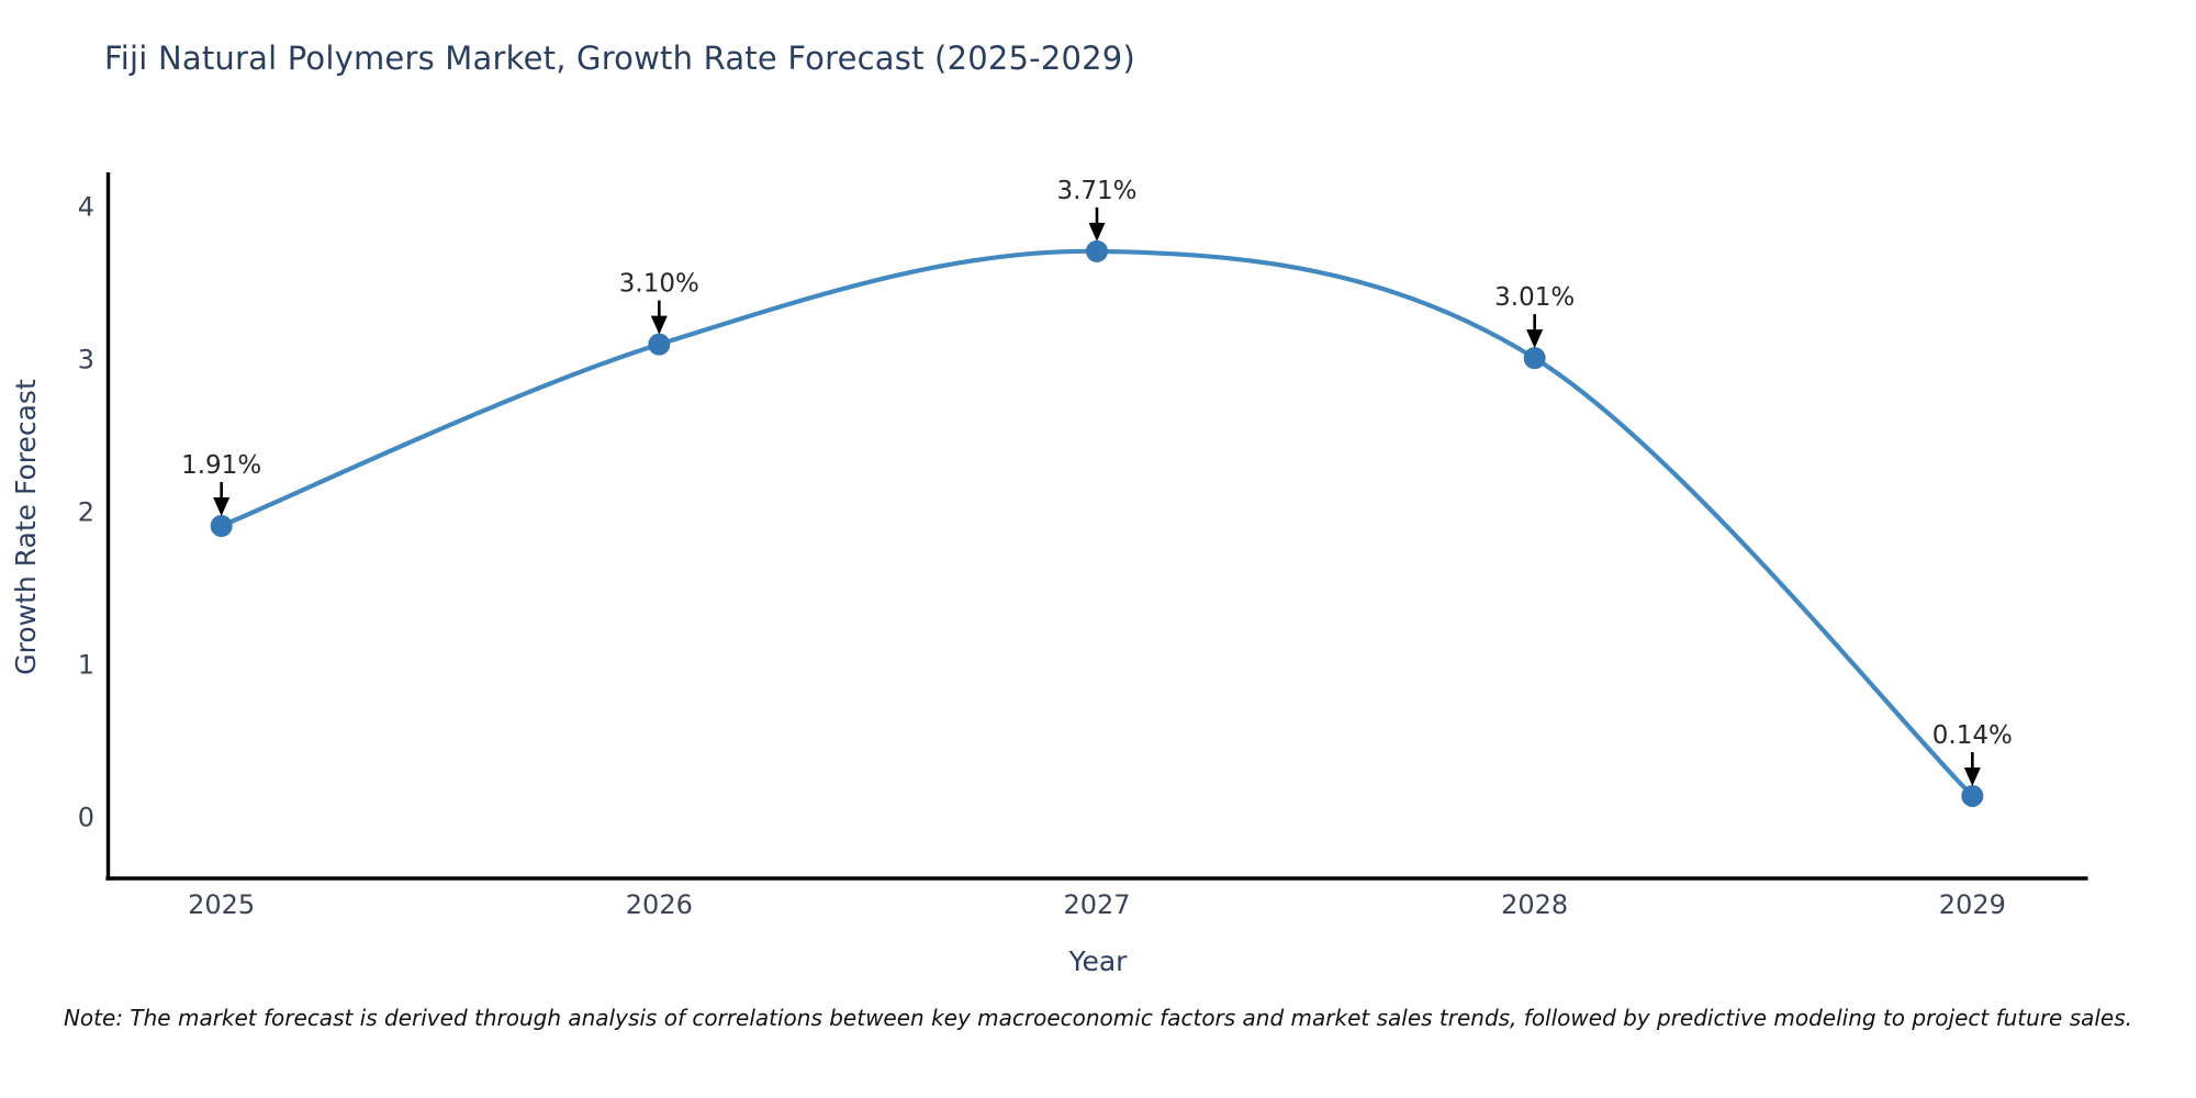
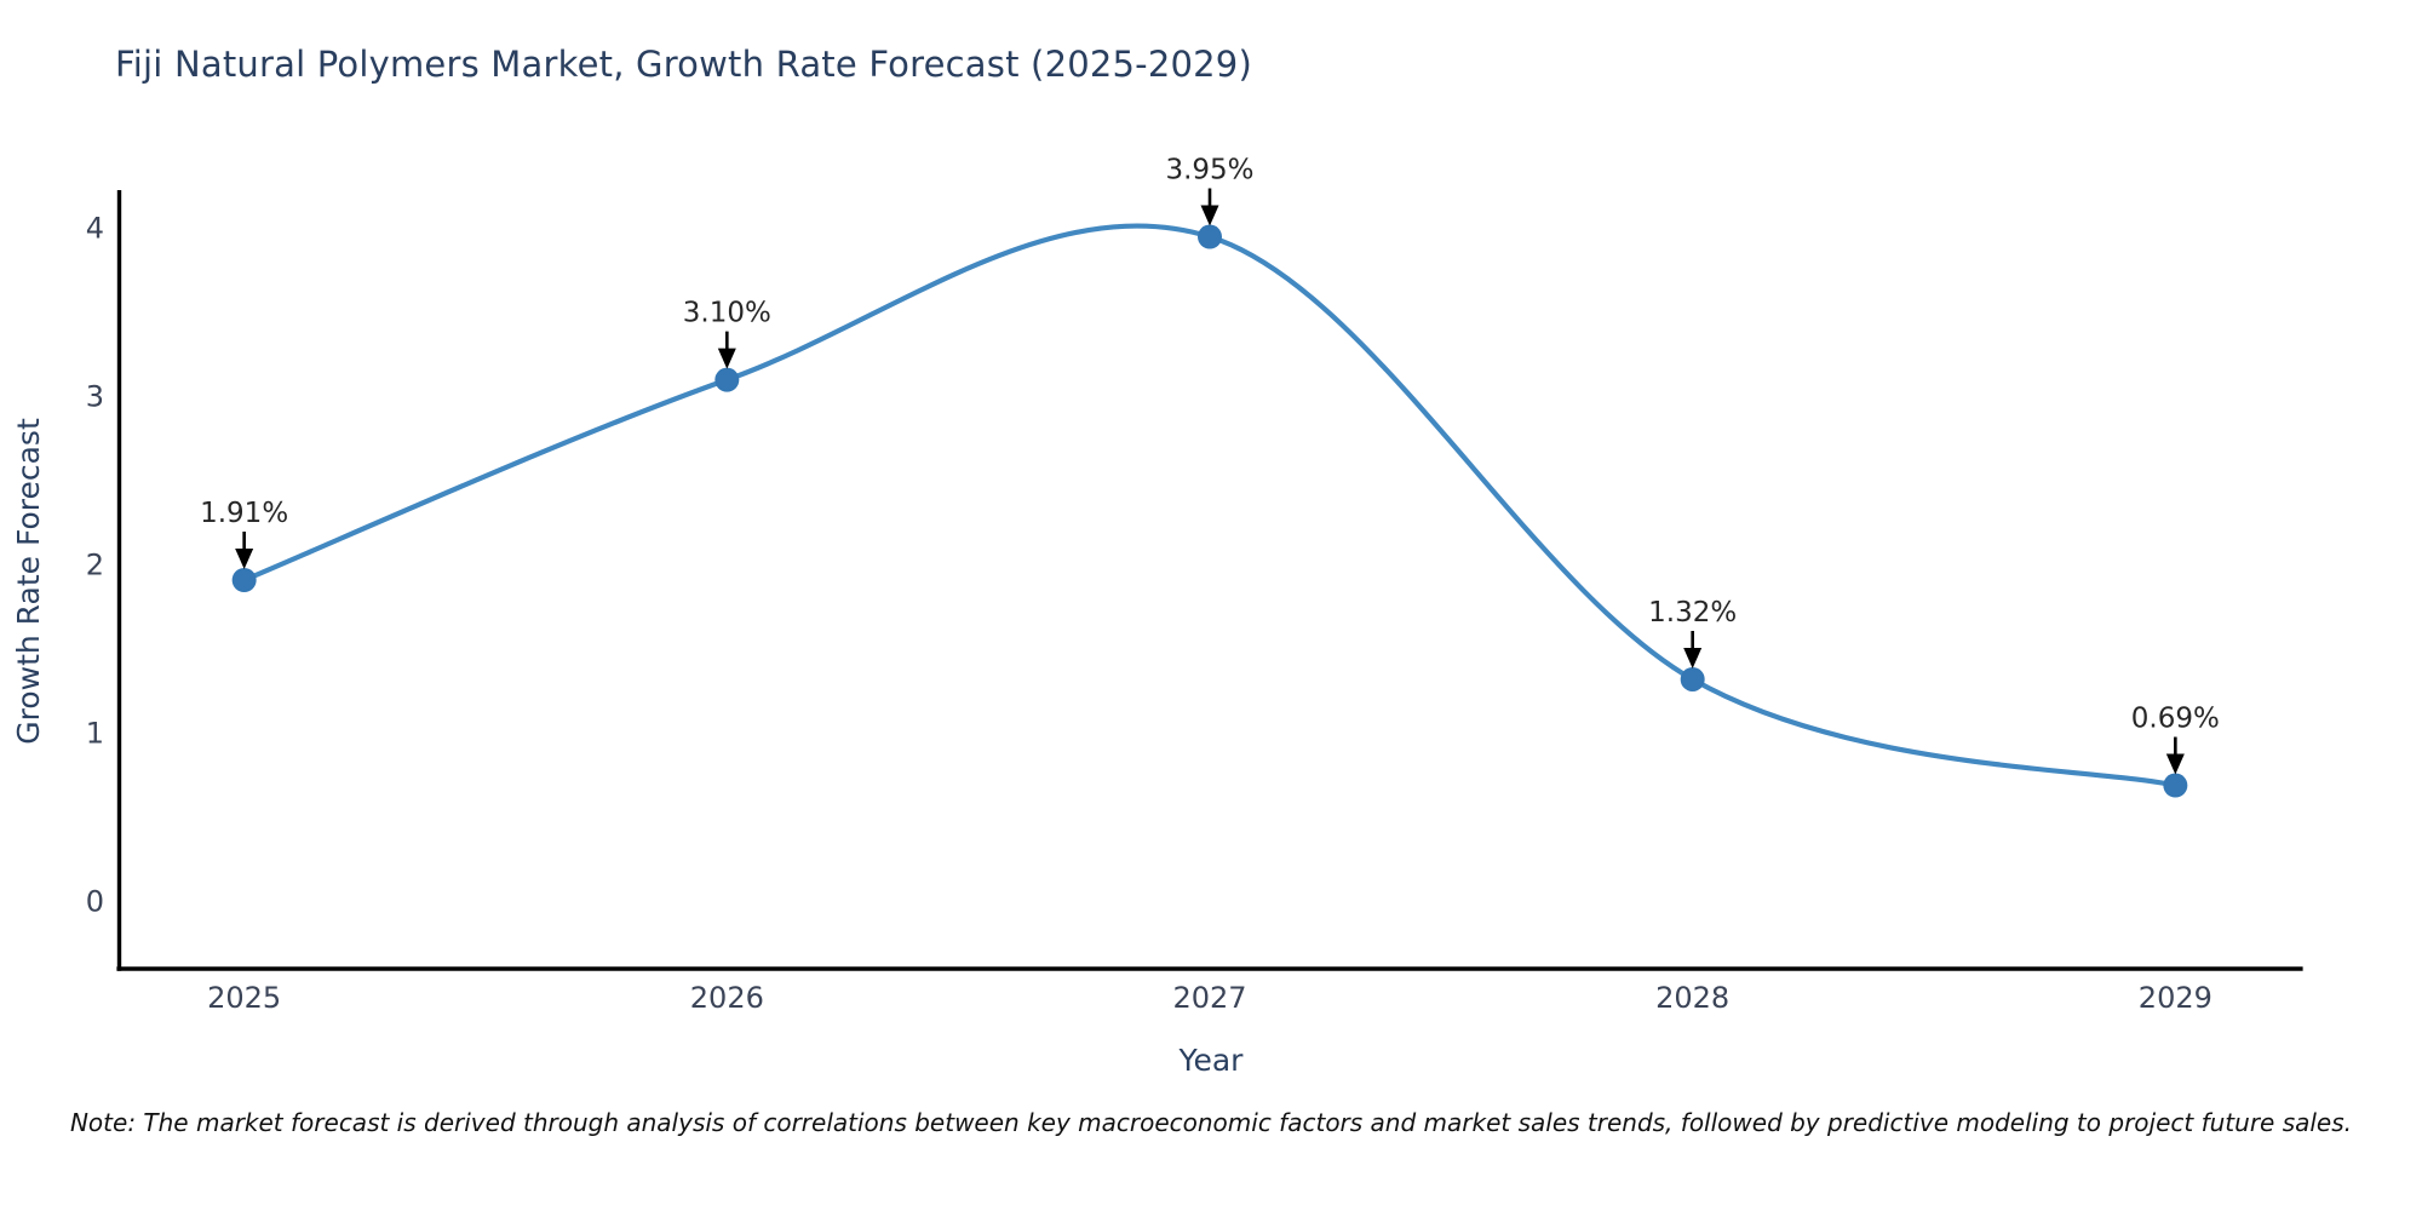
2027: 3.71% -> 3.95%
2028: 3.01% -> 1.32%
2029: 0.14% -> 0.69%
